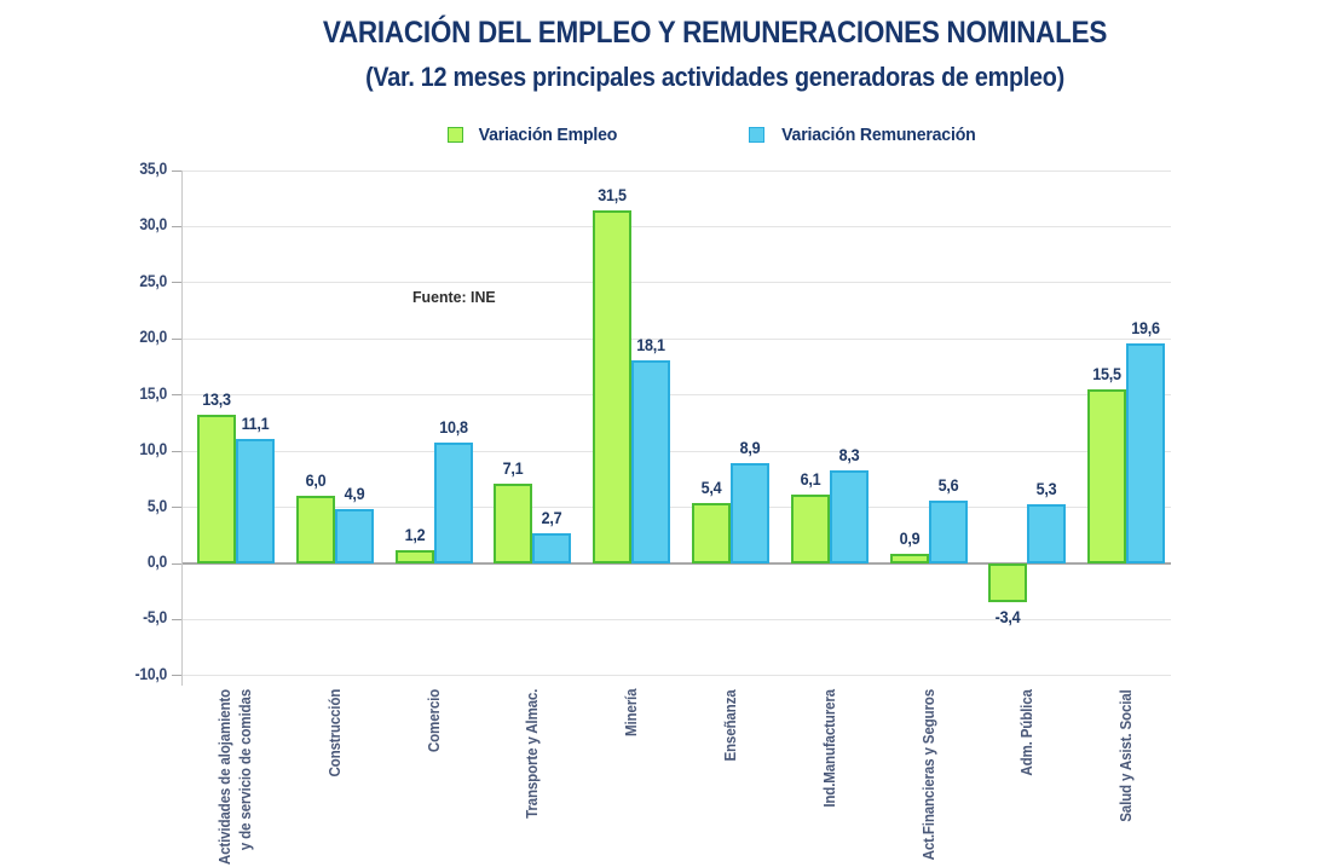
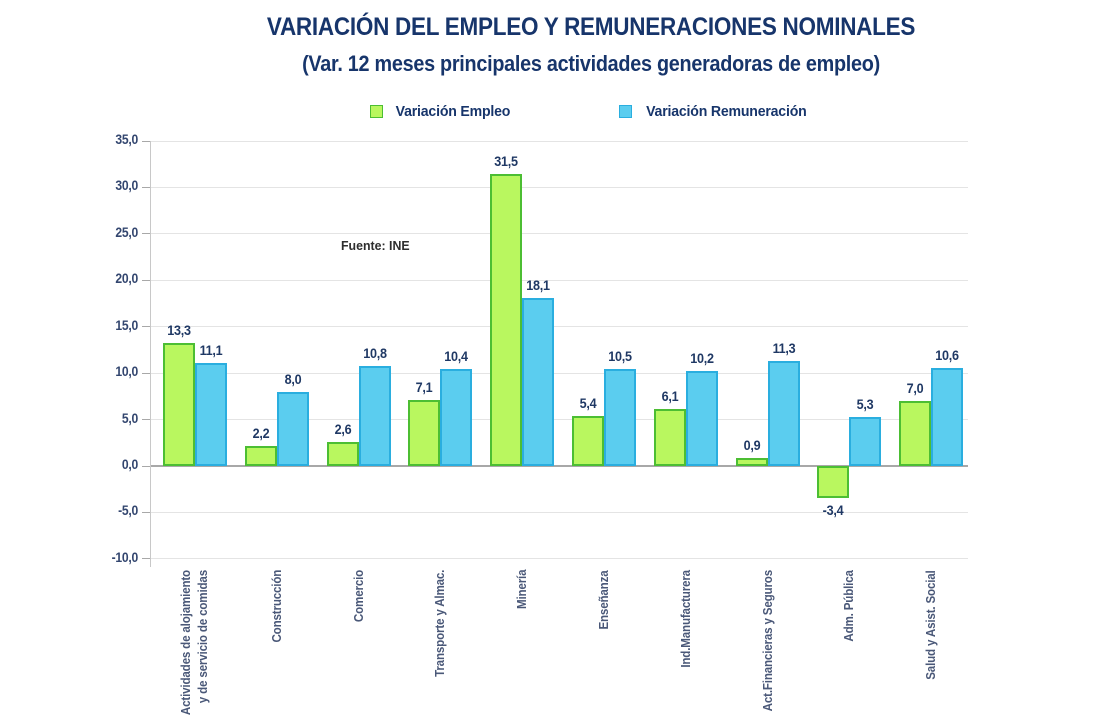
Variación Empleo/Construcción: 6,0 -> 2,2
Variación Remuneración/Construcción: 4,9 -> 8,0
Variación Empleo/Comercio: 1,2 -> 2,6
Variación Remuneración/Transporte y Almac.: 2,7 -> 10,4
Variación Remuneración/Enseñanza: 8,9 -> 10,5
Variación Remuneración/Ind.Manufacturera: 8,3 -> 10,2
Variación Remuneración/Act.Financieras y Seguros: 5,6 -> 11,3
Variación Empleo/Salud y Asist. Social: 15,5 -> 7,0
Variación Remuneración/Salud y Asist. Social: 19,6 -> 10,6
